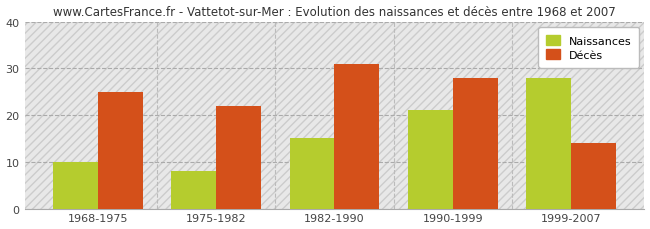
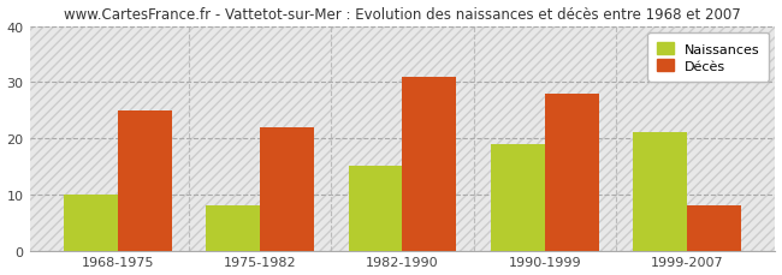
Naissances/1990-1999: 21 -> 19
Naissances/1999-2007: 28 -> 21
Décès/1999-2007: 14 -> 8
